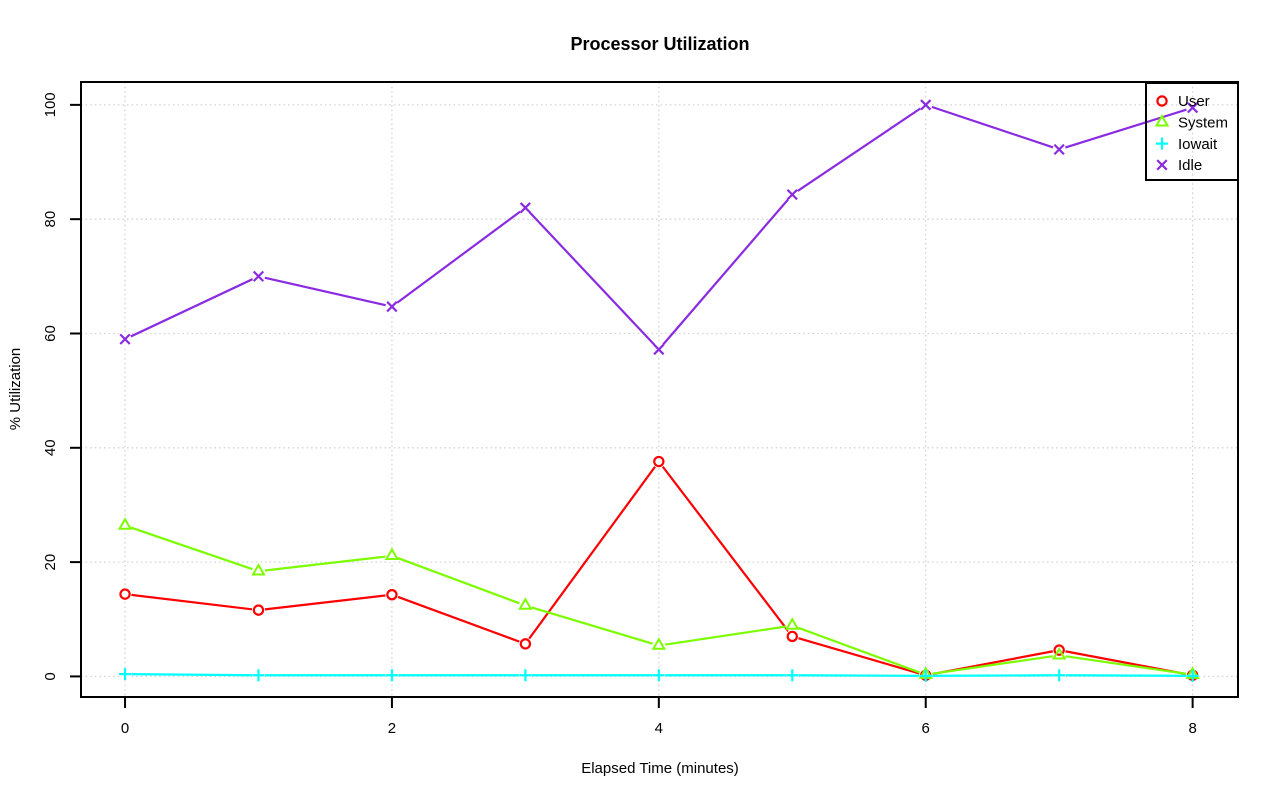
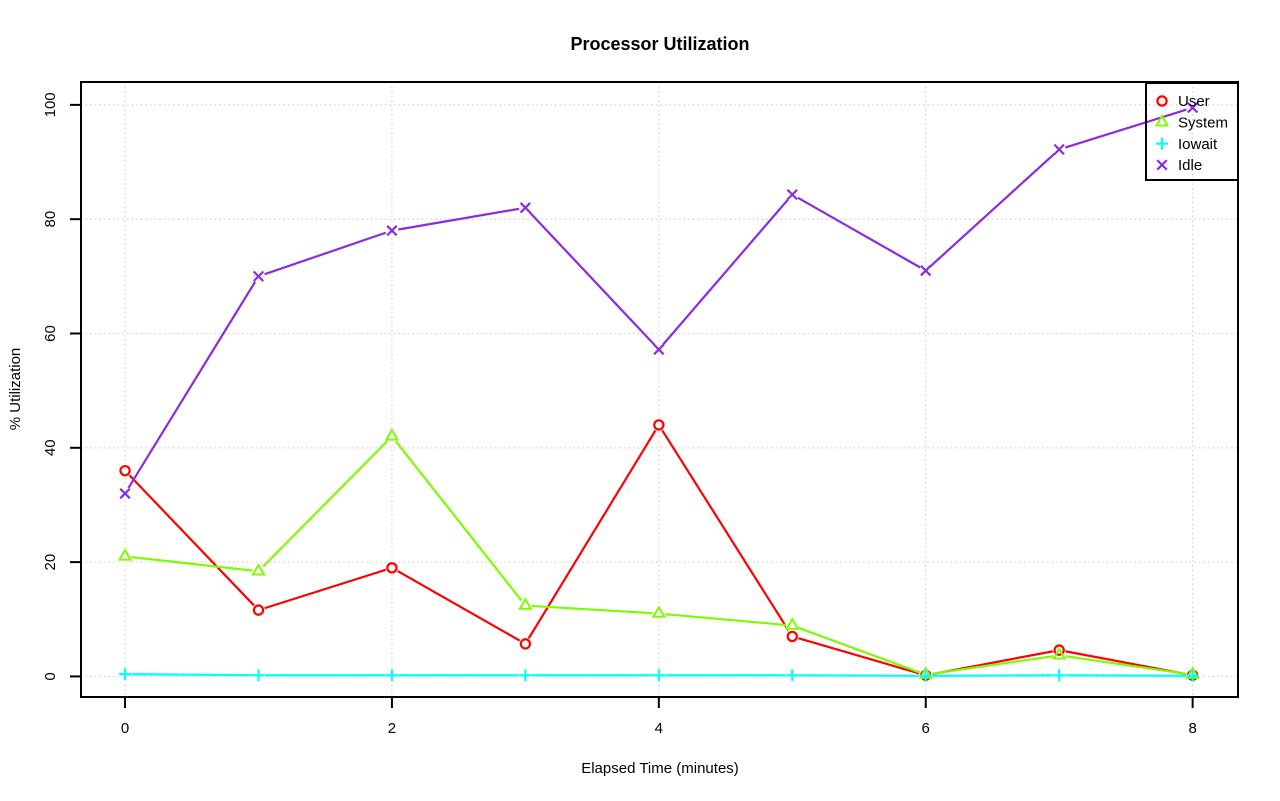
User/0: 14 -> 36
System/0: 26 -> 21
Idle/0: 59 -> 32
User/2: 14 -> 19
System/2: 21 -> 42
Idle/2: 65 -> 78
User/4: 38 -> 44
System/4: 5 -> 11
Idle/6: 100 -> 71
